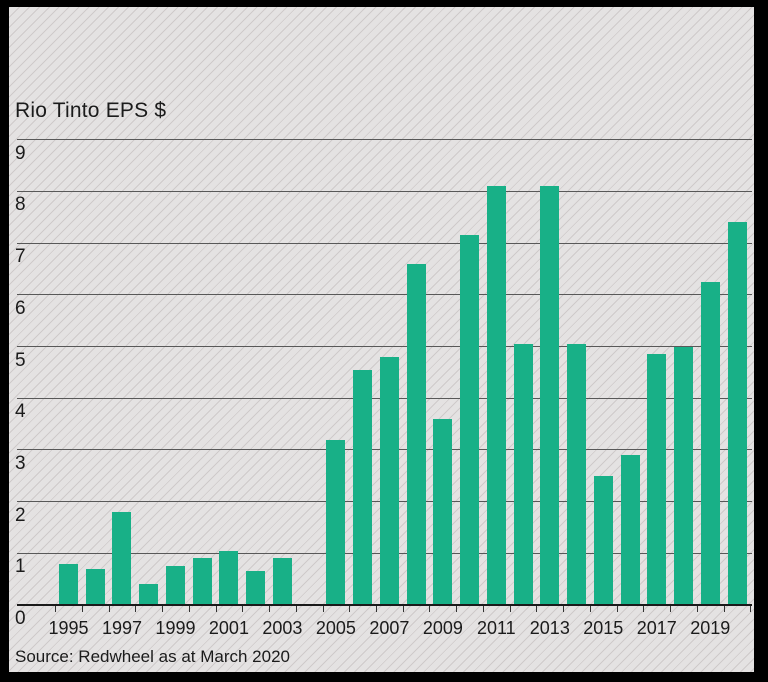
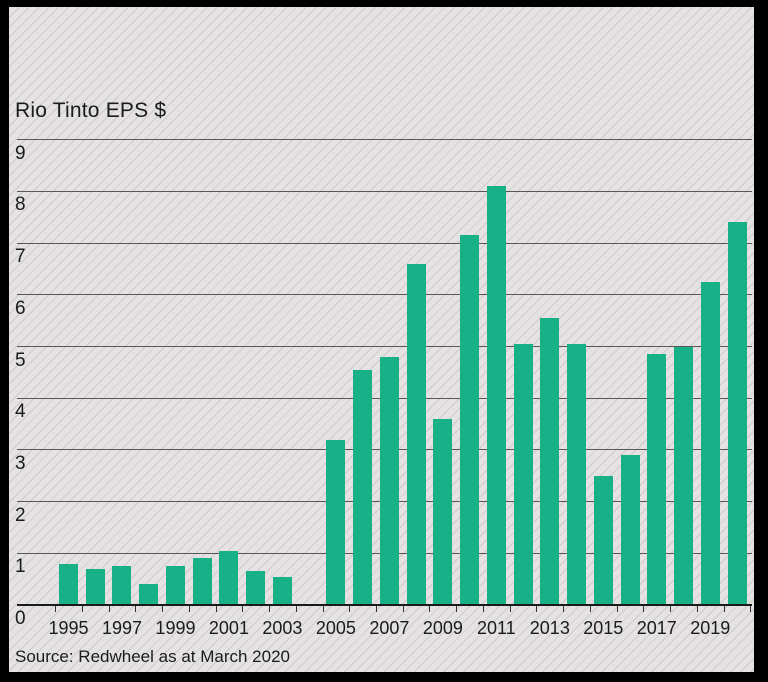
1997: 1.8 -> 0.8
2003: 0.9 -> 0.6
2013: 8.1 -> 5.5
